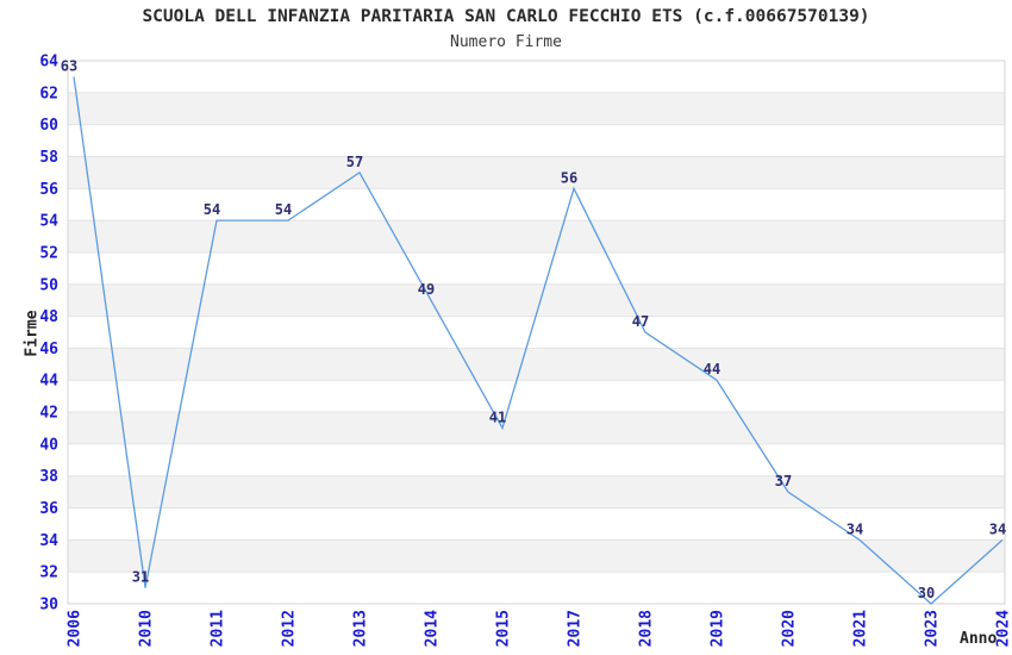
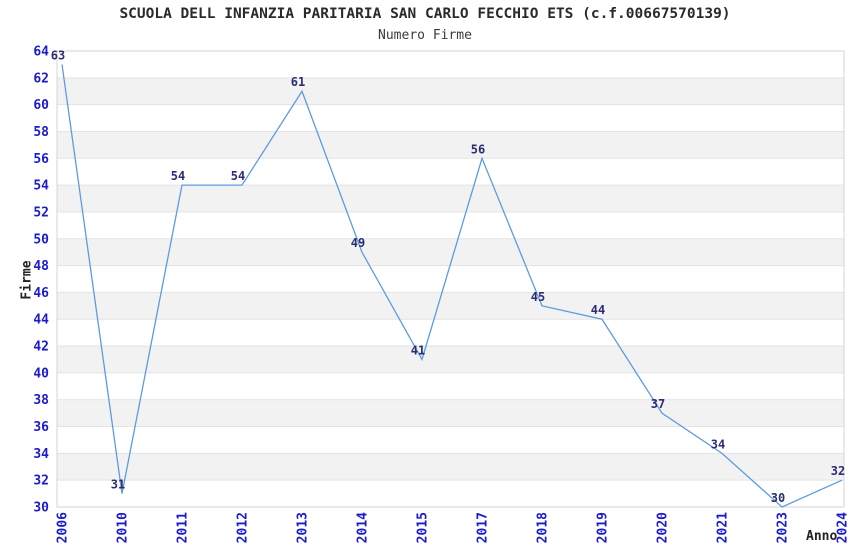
2013: 57 -> 61
2018: 47 -> 45
2024: 34 -> 32
